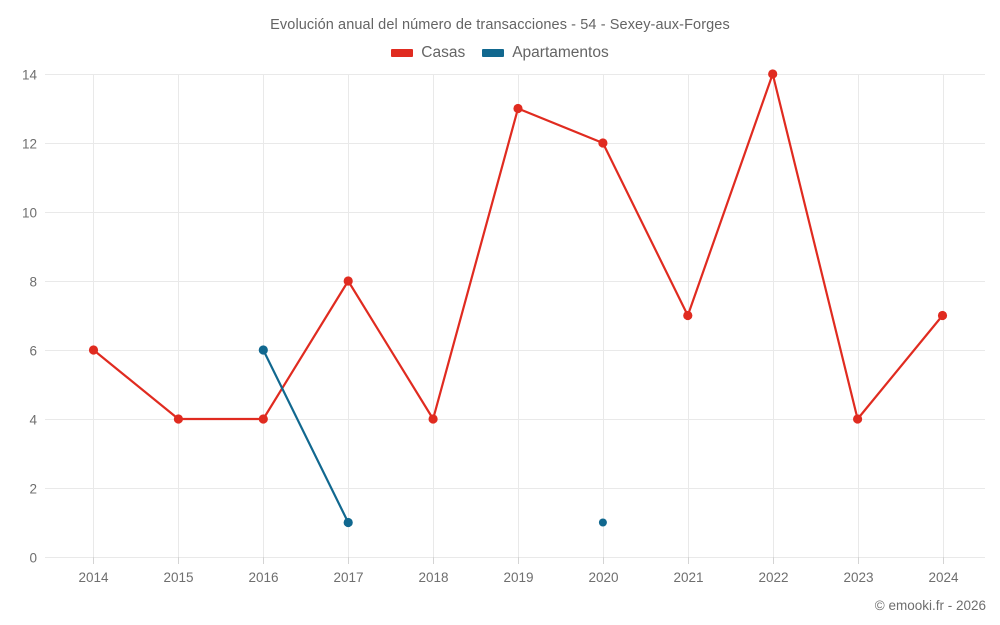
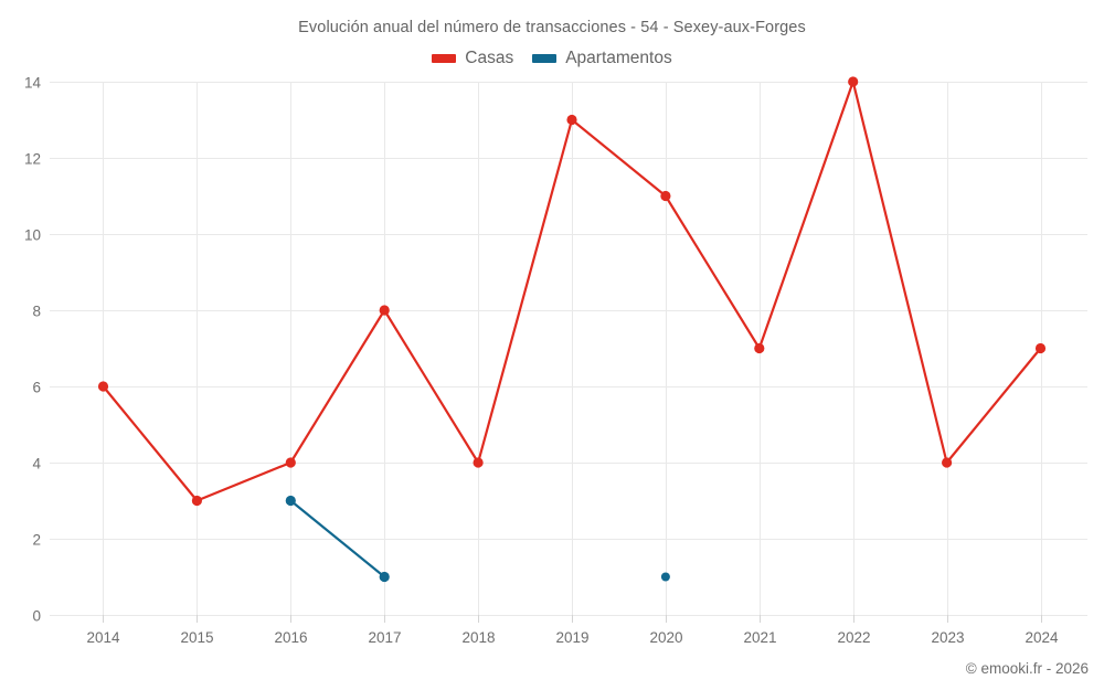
Casas/2015: 4 -> 3
Apartamentos/2016: 6 -> 3
Casas/2020: 12 -> 11
